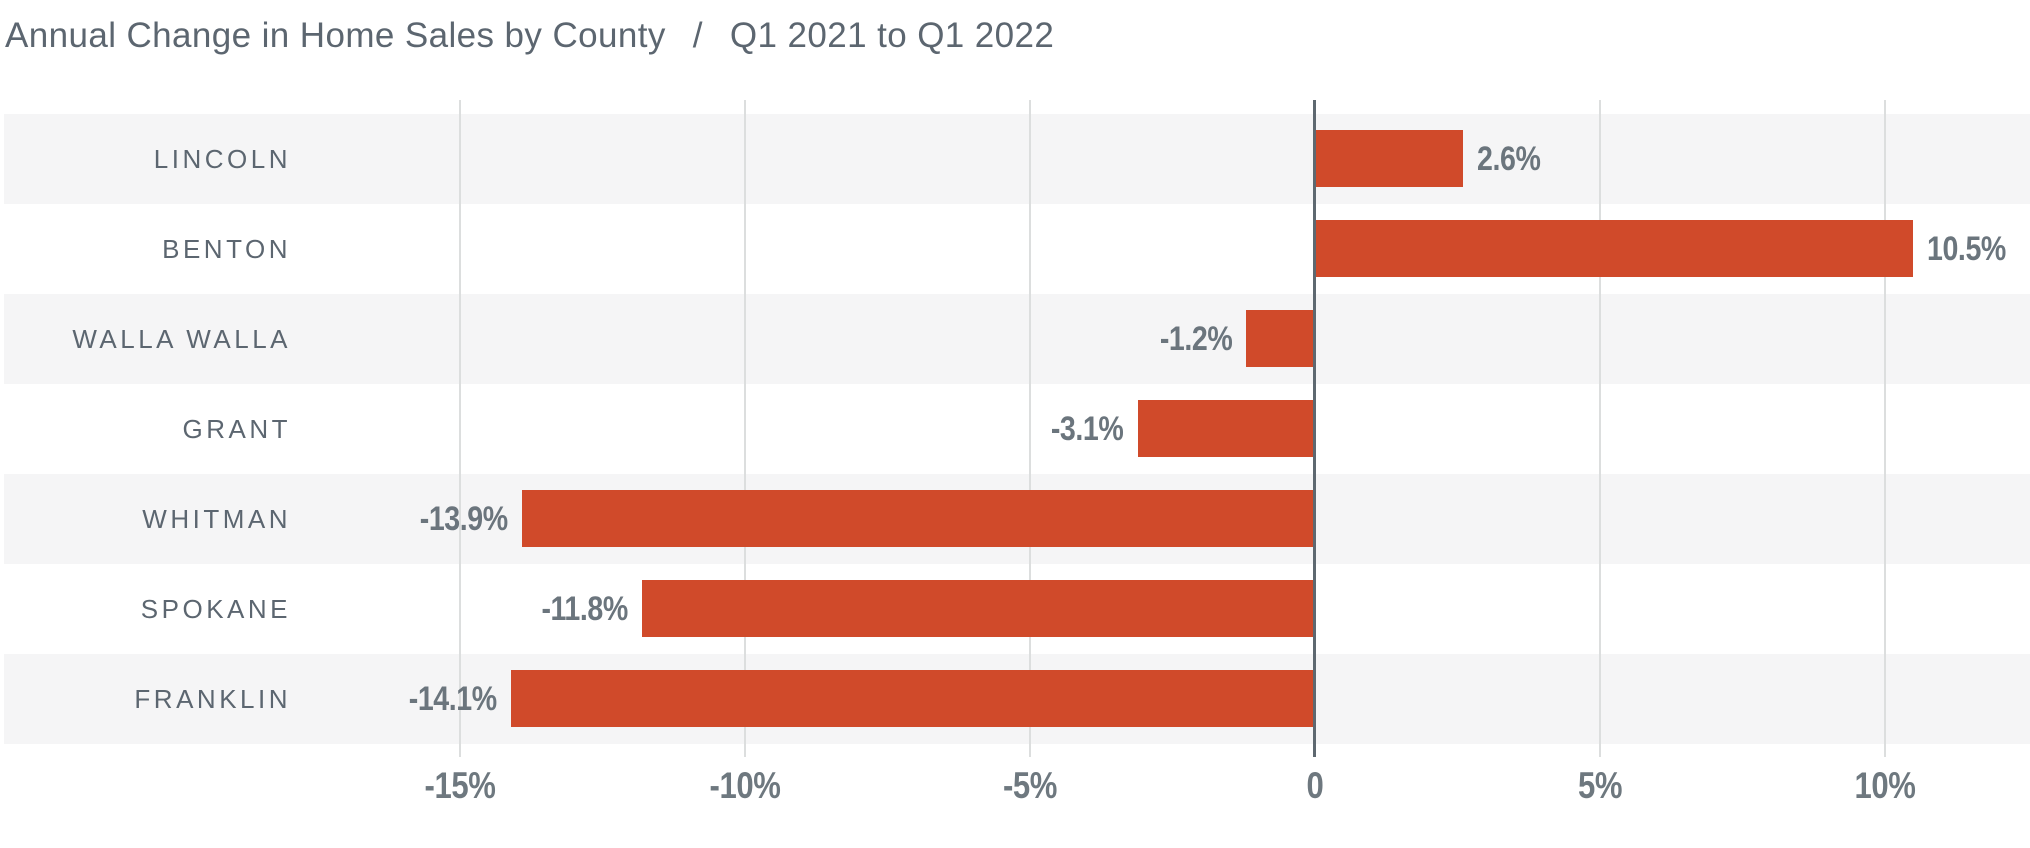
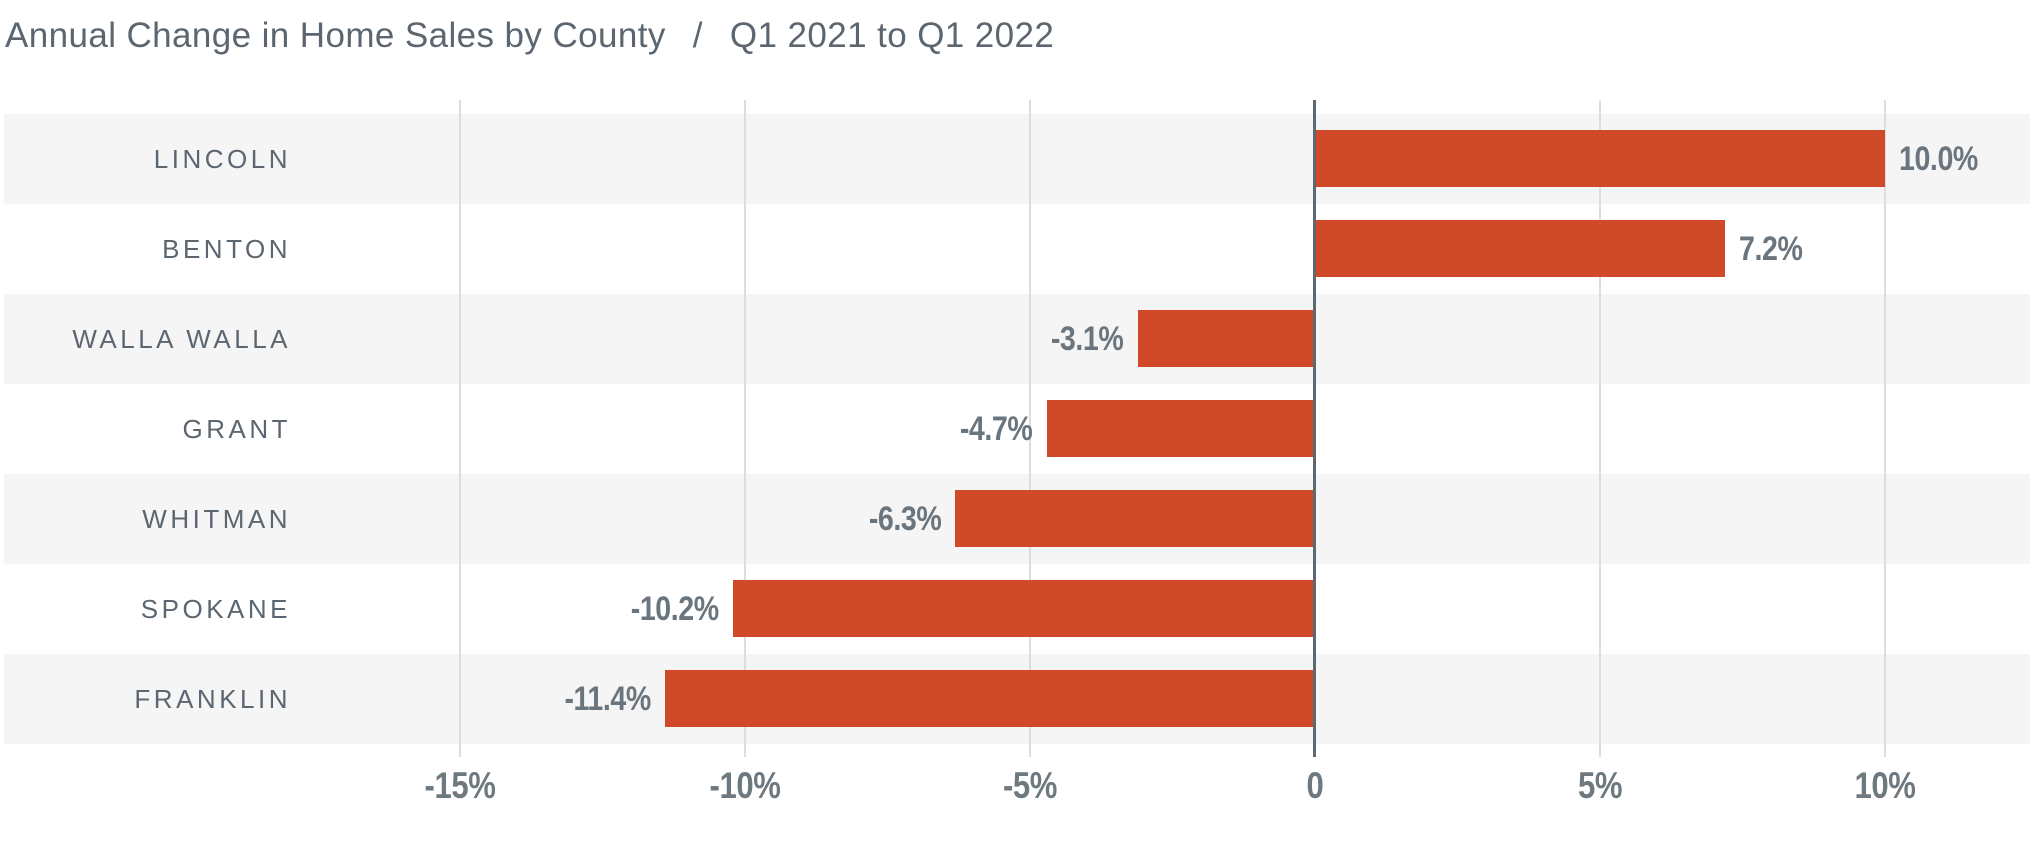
LINCOLN: 2.6% -> 10.0%
BENTON: 10.5% -> 7.2%
WALLA WALLA: -1.2% -> -3.1%
GRANT: -3.1% -> -4.7%
WHITMAN: -13.9% -> -6.3%
SPOKANE: -11.8% -> -10.2%
FRANKLIN: -14.1% -> -11.4%
